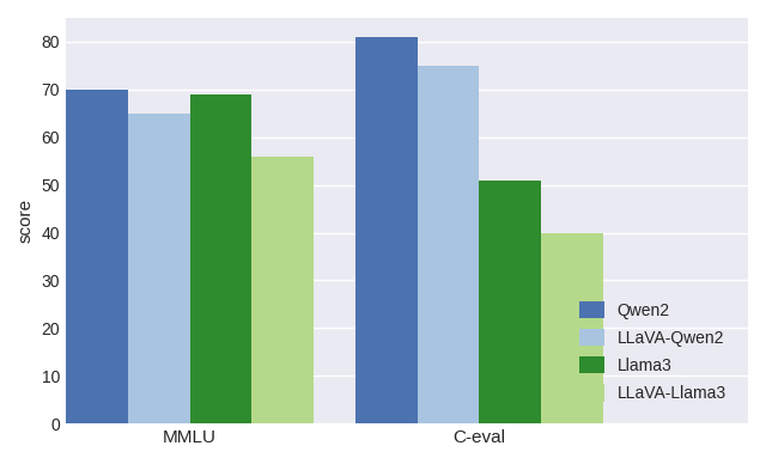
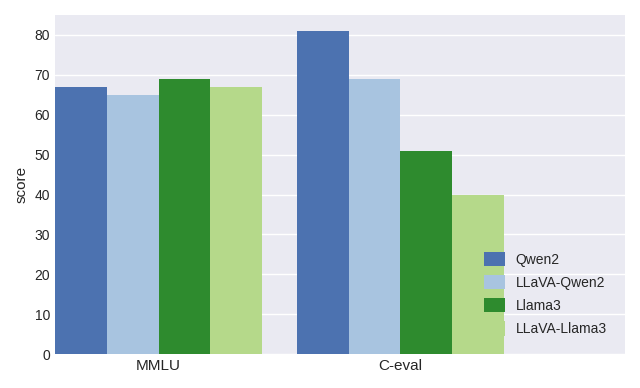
Qwen2/MMLU: 70 -> 67
LLaVA-Llama3/MMLU: 56 -> 67
LLaVA-Qwen2/C-eval: 75 -> 69
